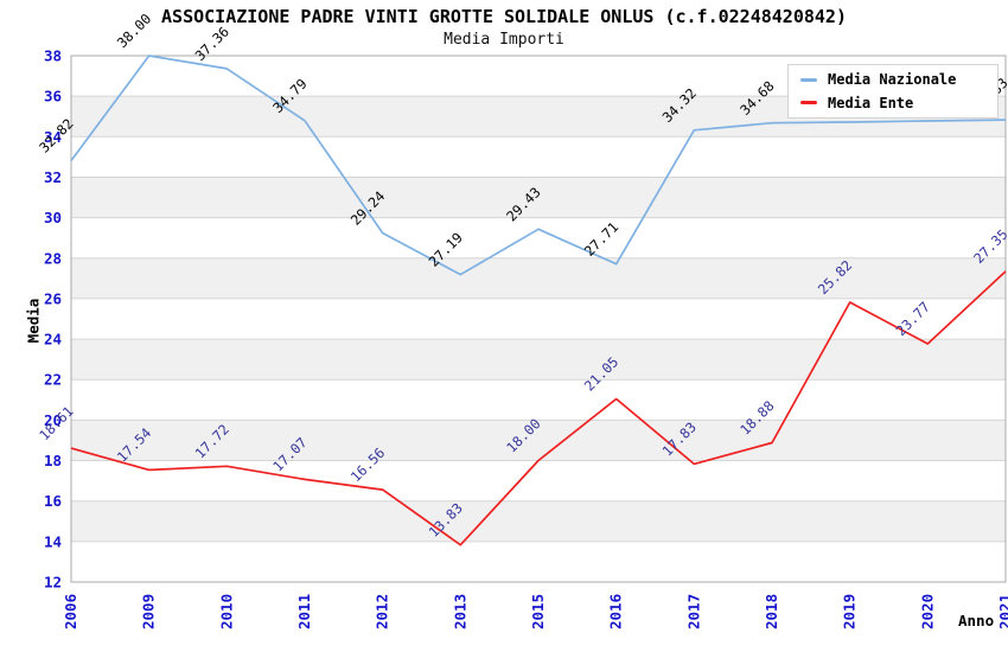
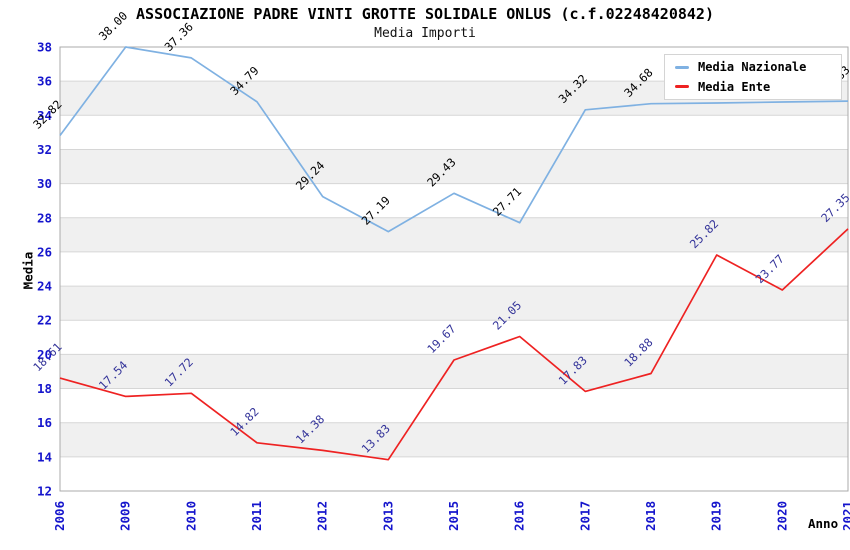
Media Ente/2011: 17.07 -> 14.82
Media Ente/2012: 16.56 -> 14.38
Media Ente/2015: 18.00 -> 19.67
